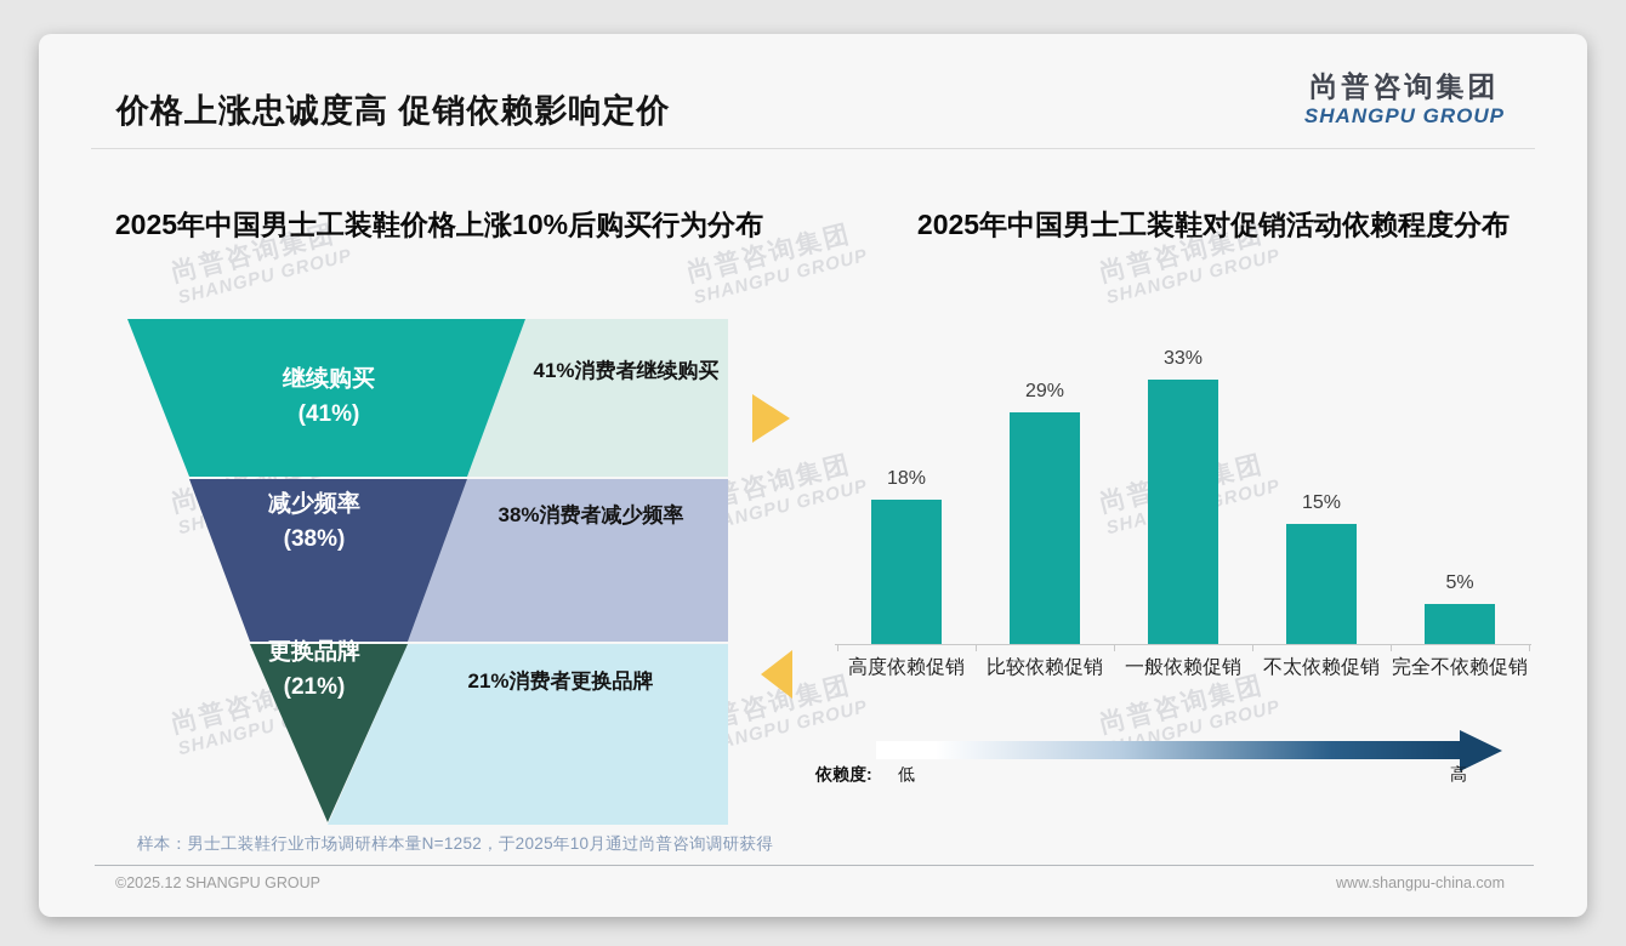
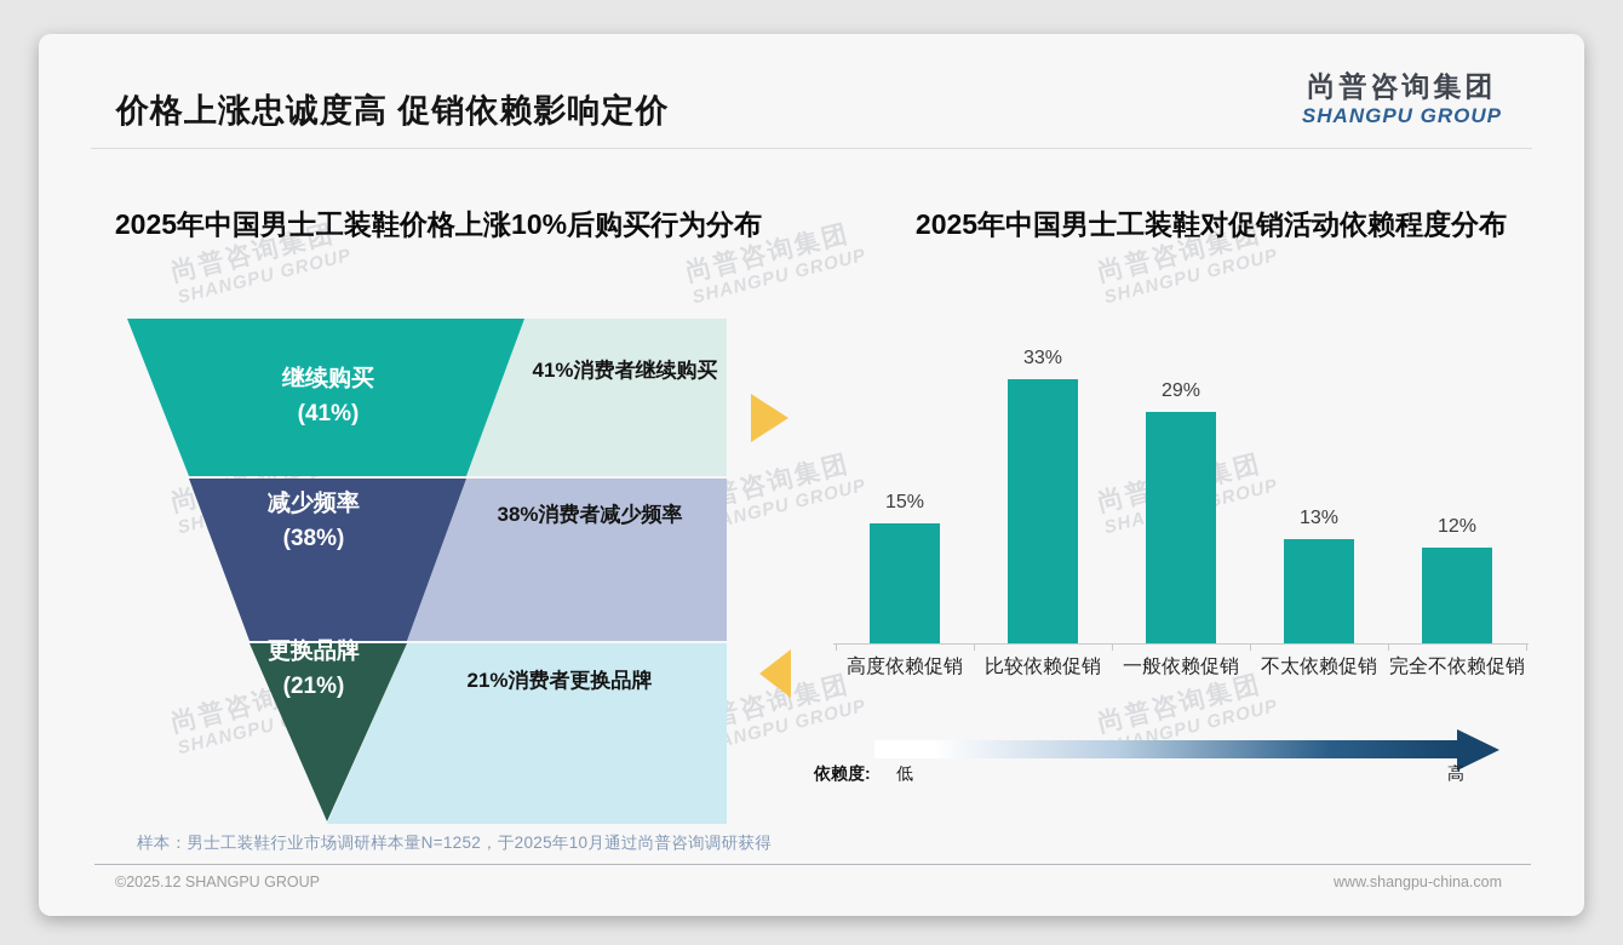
2025年中国男士工装鞋对促销活动依赖程度分布/高度依赖促销: 18% -> 15%
2025年中国男士工装鞋对促销活动依赖程度分布/比较依赖促销: 29% -> 33%
2025年中国男士工装鞋对促销活动依赖程度分布/一般依赖促销: 33% -> 29%
2025年中国男士工装鞋对促销活动依赖程度分布/不太依赖促销: 15% -> 13%
2025年中国男士工装鞋对促销活动依赖程度分布/完全不依赖促销: 5% -> 12%
